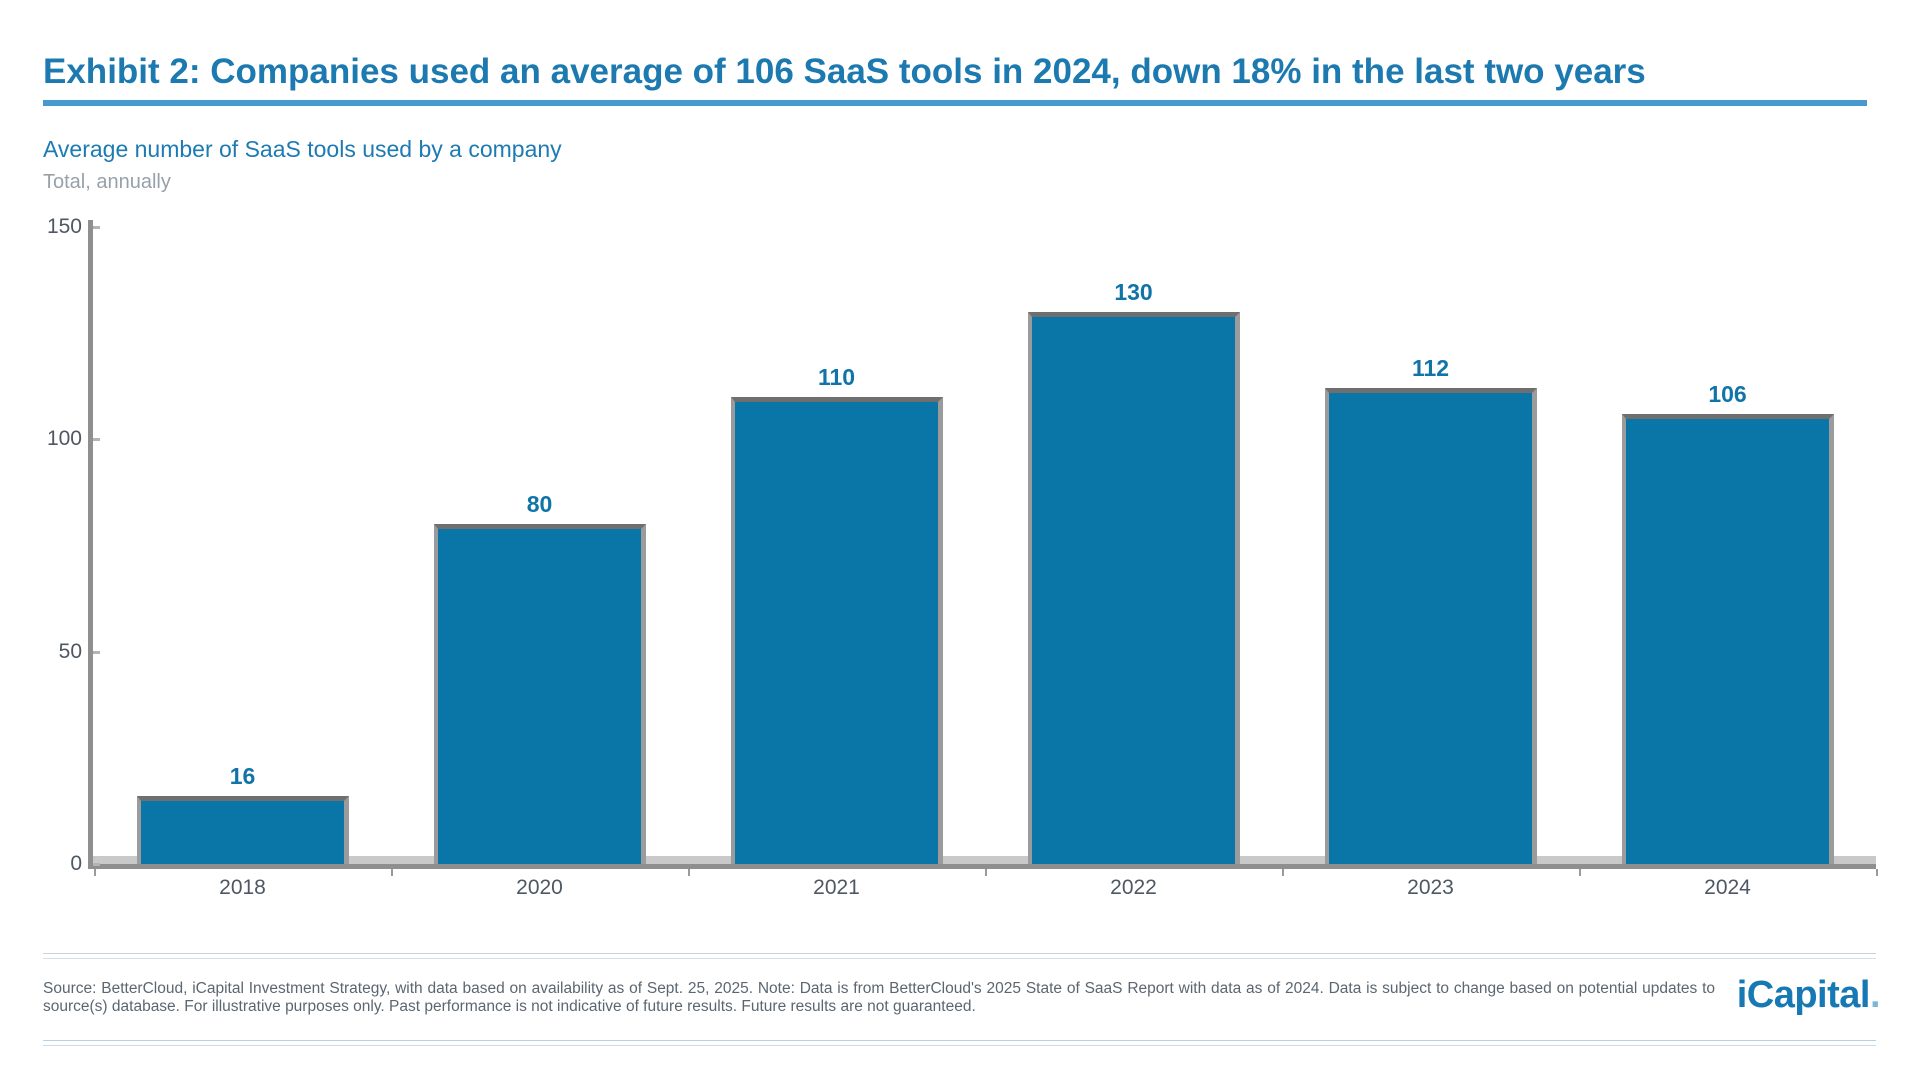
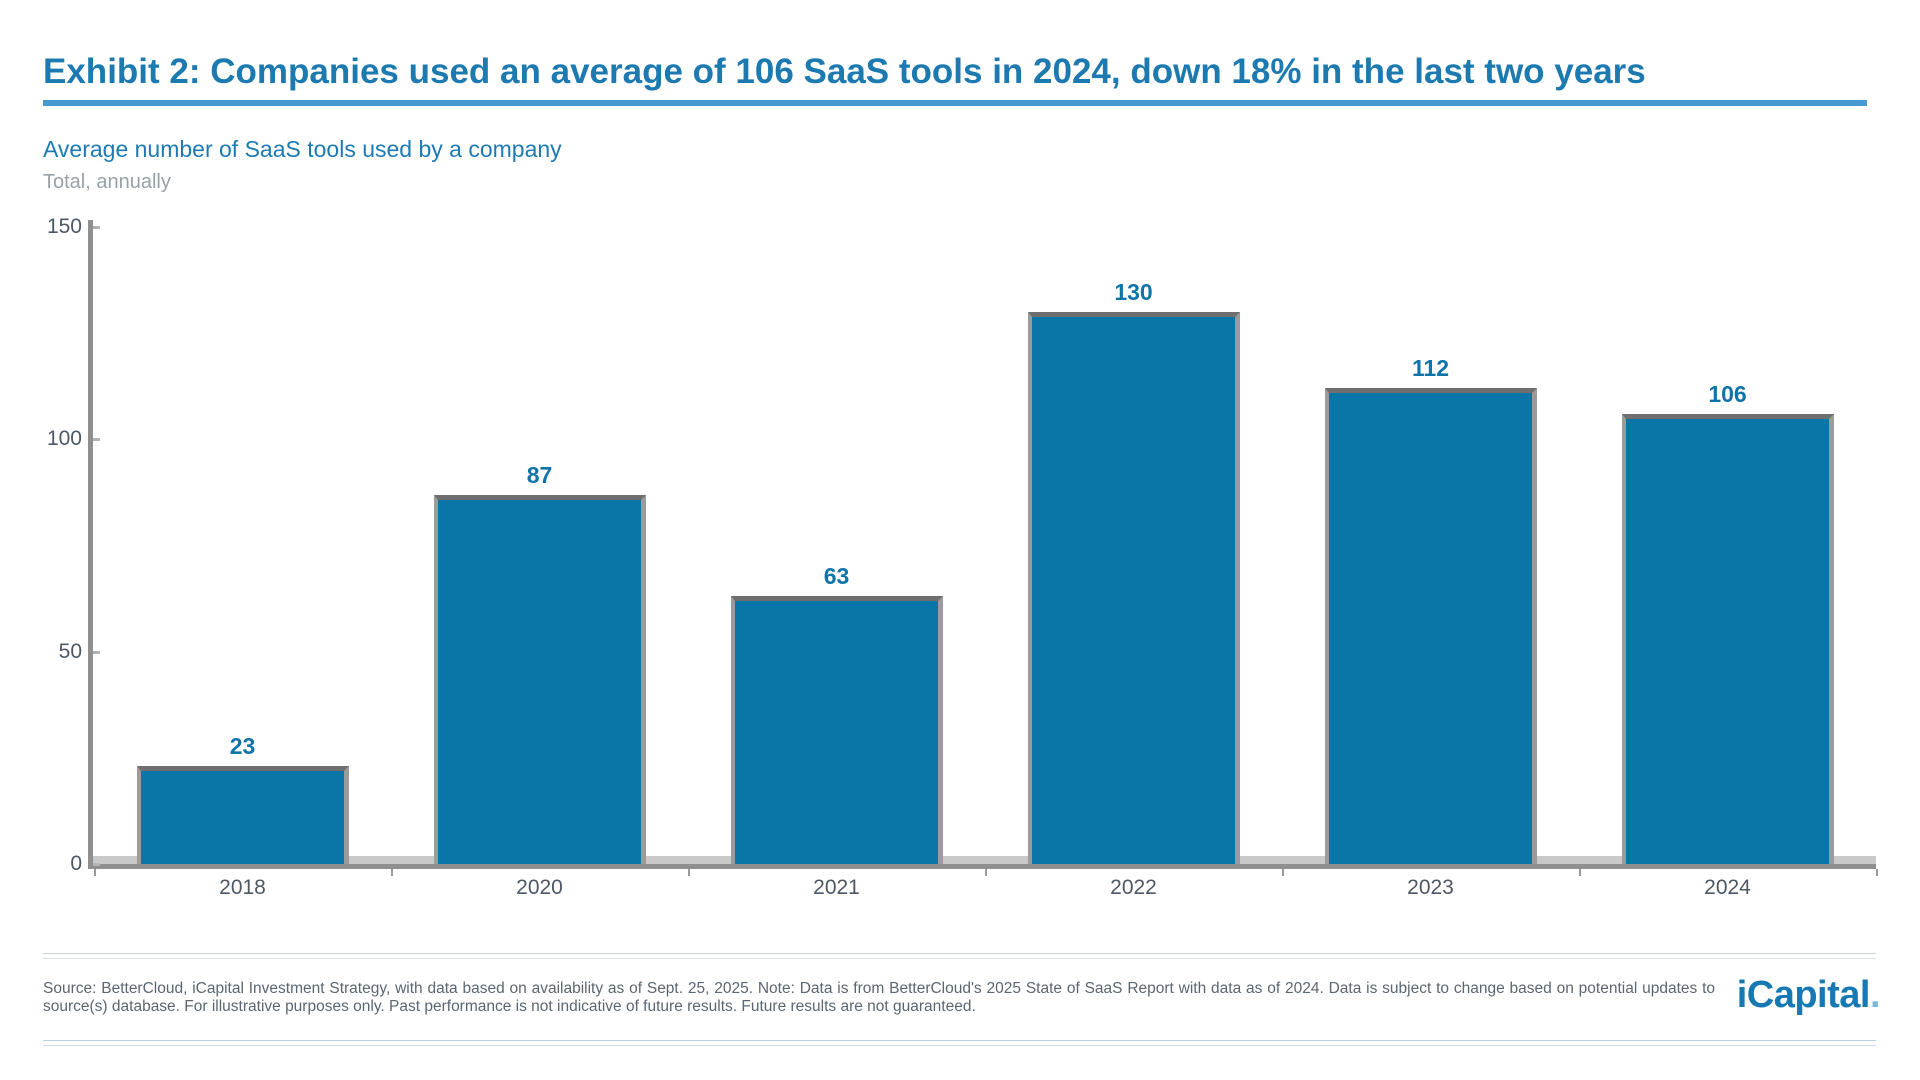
2018: 16 -> 23
2020: 80 -> 87
2021: 110 -> 63
